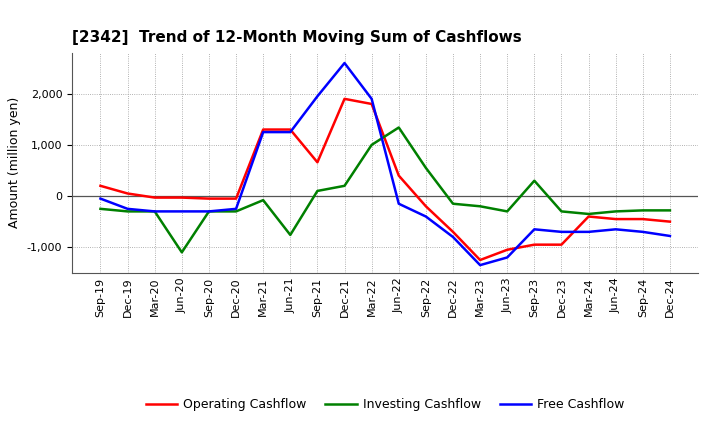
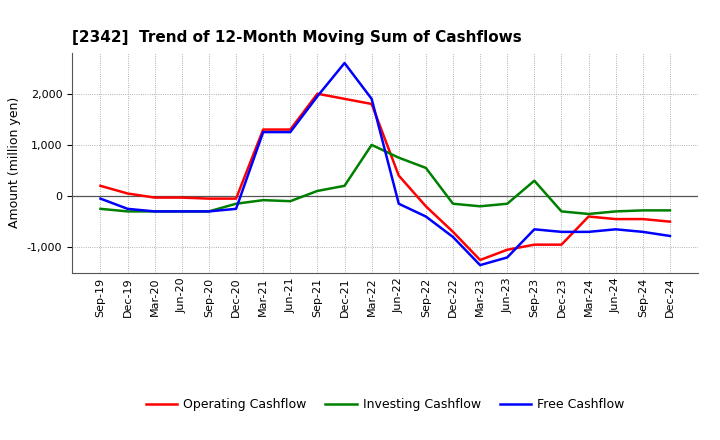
Investing Cashflow/Jun-20: -1,100 -> -300
Investing Cashflow/Dec-20: -300 -> -150
Investing Cashflow/Jun-21: -760 -> -100
Operating Cashflow/Sep-21: 660 -> 2,000
Investing Cashflow/Jun-22: 1,340 -> 750
Investing Cashflow/Jun-23: -300 -> -150
